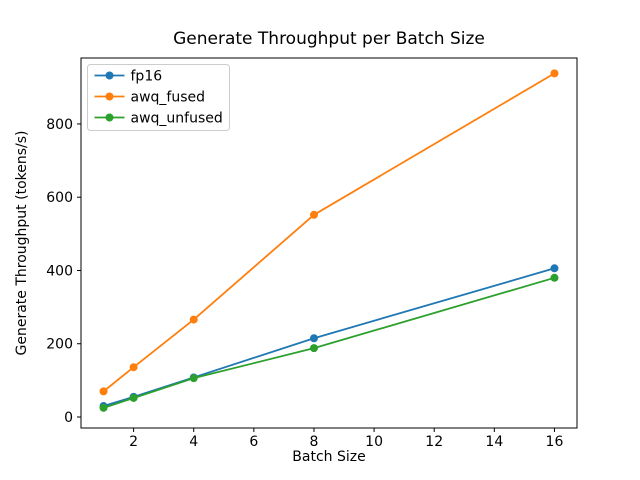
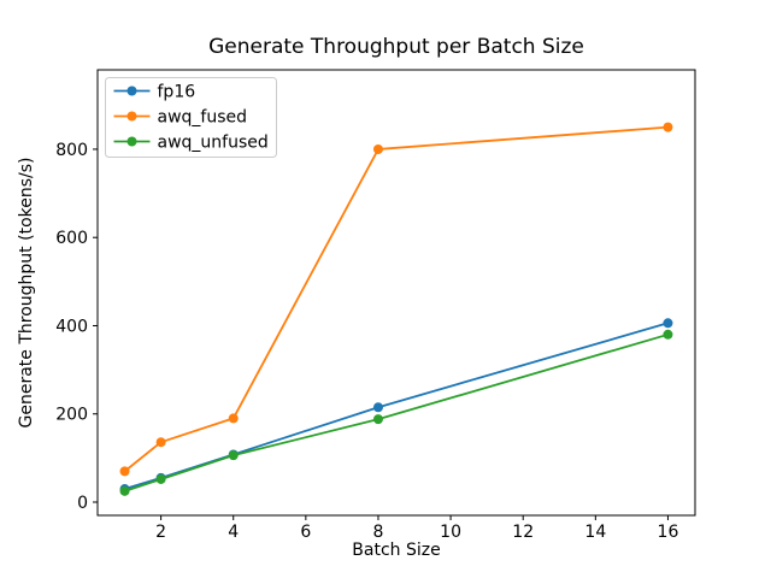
awq_fused/4: 270 -> 190
awq_fused/8: 550 -> 800
awq_fused/16: 940 -> 850
